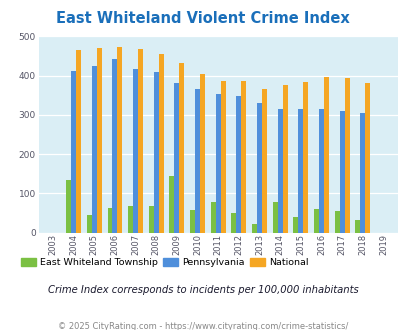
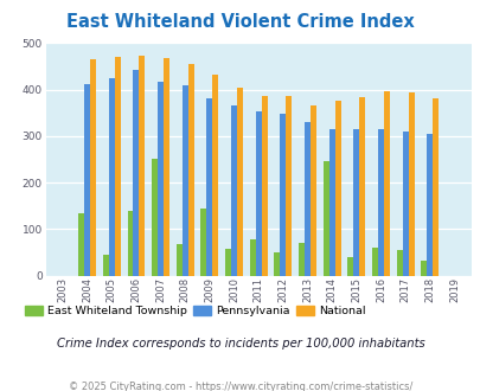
East Whiteland Township/2006: 62 -> 140
East Whiteland Township/2007: 68 -> 250
East Whiteland Township/2013: 22 -> 70
East Whiteland Township/2014: 78 -> 245
